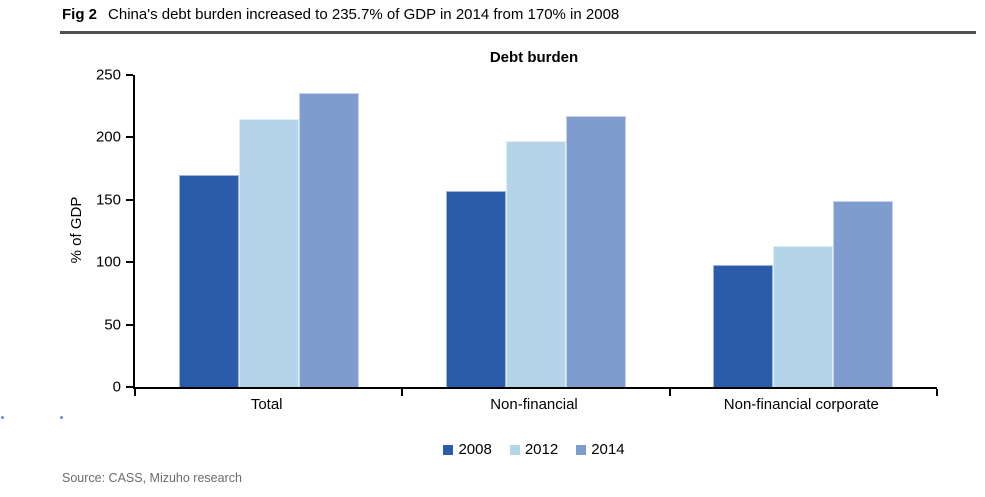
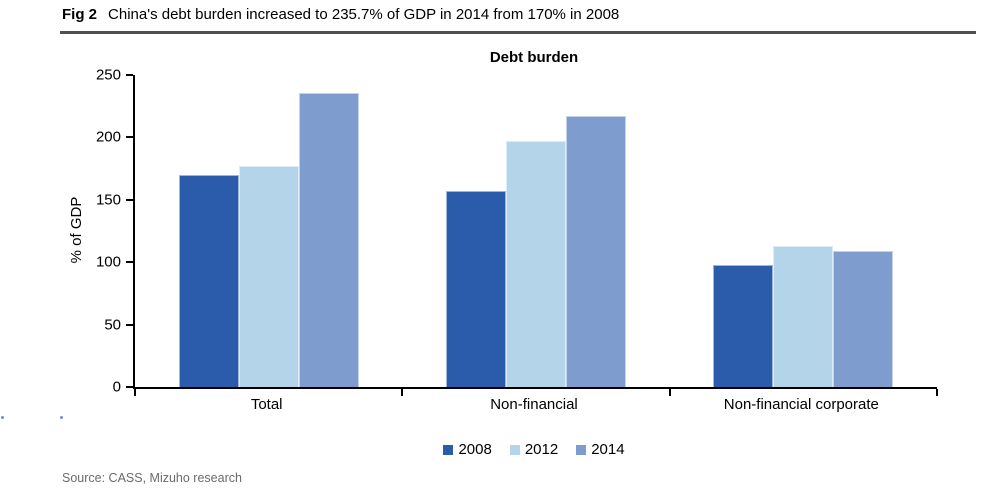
2012/Total: 215 -> 177
2014/Non-financial corporate: 149 -> 109
